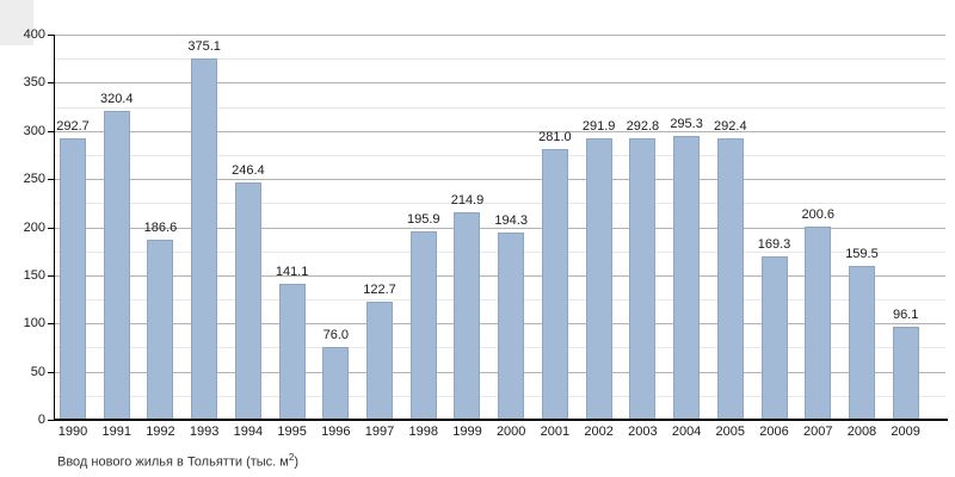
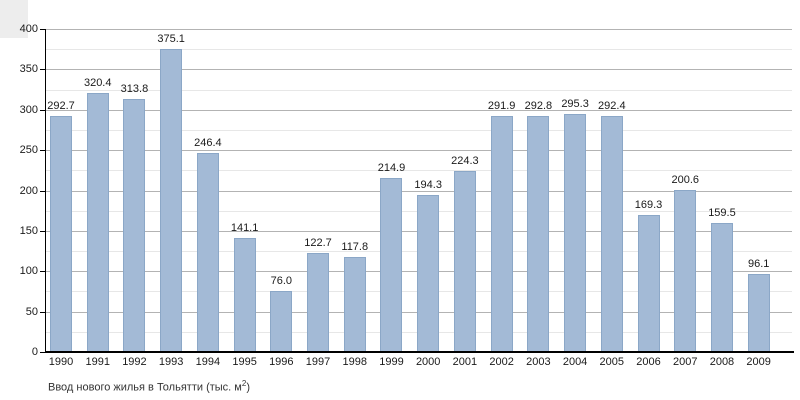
1992: 186.6 -> 313.8
1998: 195.9 -> 117.8
2001: 281.0 -> 224.3
